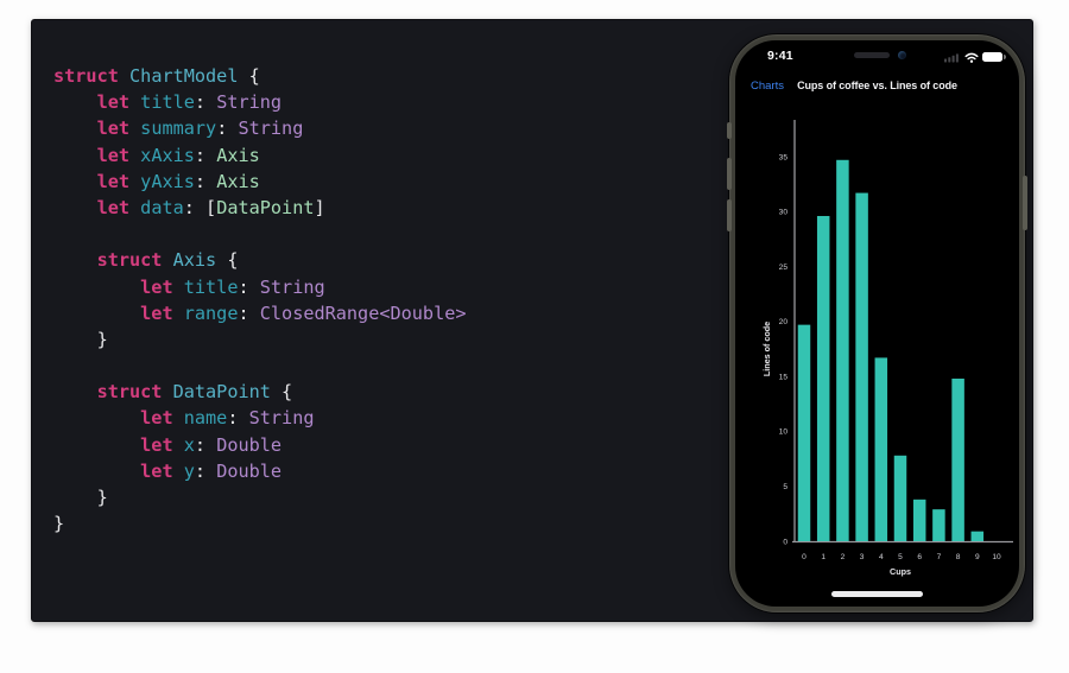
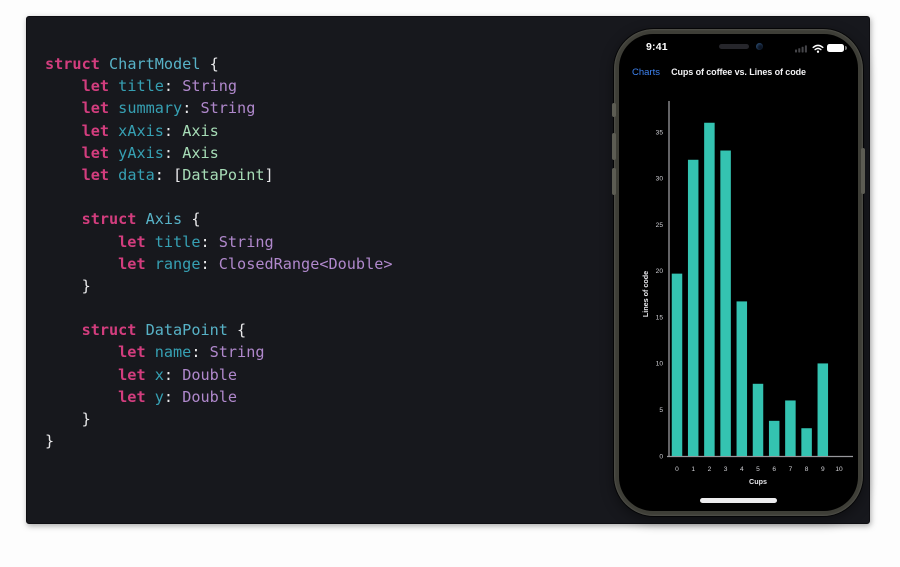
1: 30 -> 32
2: 35 -> 36
3: 32 -> 33
7: 3 -> 6
8: 15 -> 3
9: 1 -> 10
